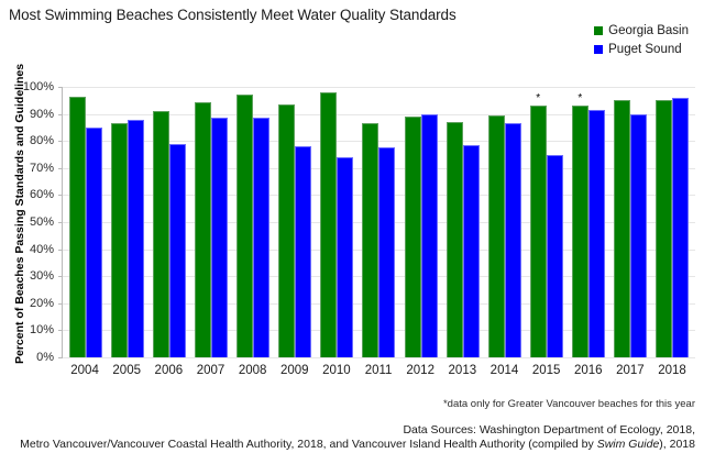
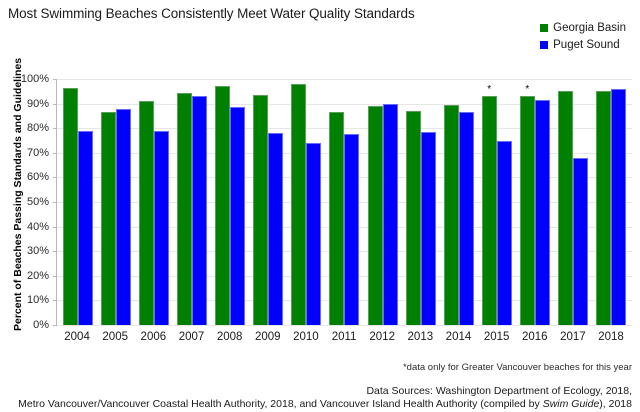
Puget Sound/2004: 85% -> 79%
Puget Sound/2007: 88% -> 93%
Puget Sound/2017: 90% -> 68%
